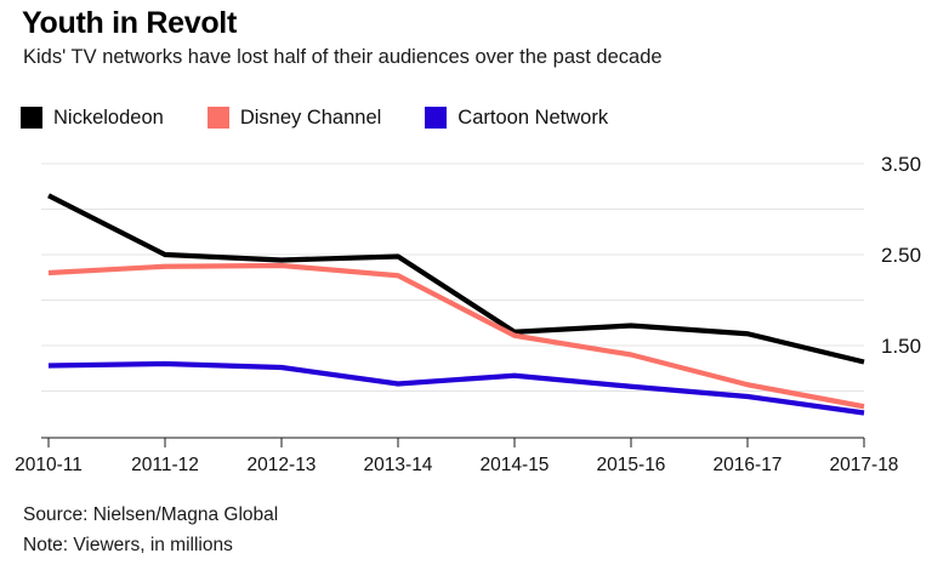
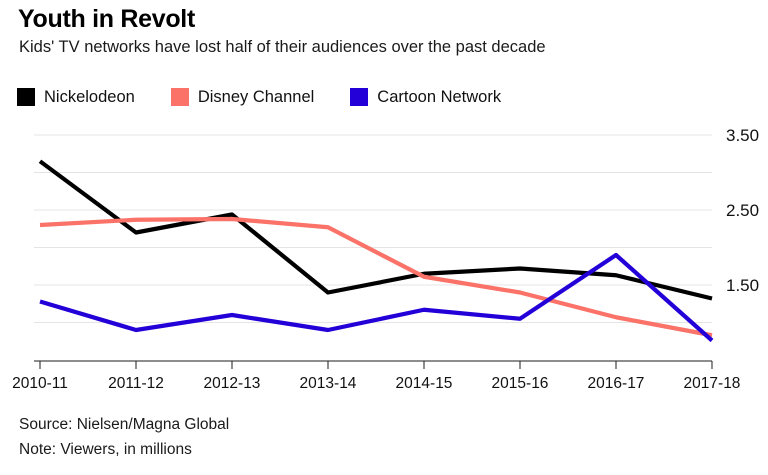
Nickelodeon/2011-12: 2.5 -> 2.2
Cartoon Network/2011-12: 1.3 -> 0.9
Cartoon Network/2012-13: 1.3 -> 1.1
Nickelodeon/2013-14: 2.5 -> 1.4
Cartoon Network/2013-14: 1.1 -> 0.9
Cartoon Network/2016-17: 0.9 -> 1.9
